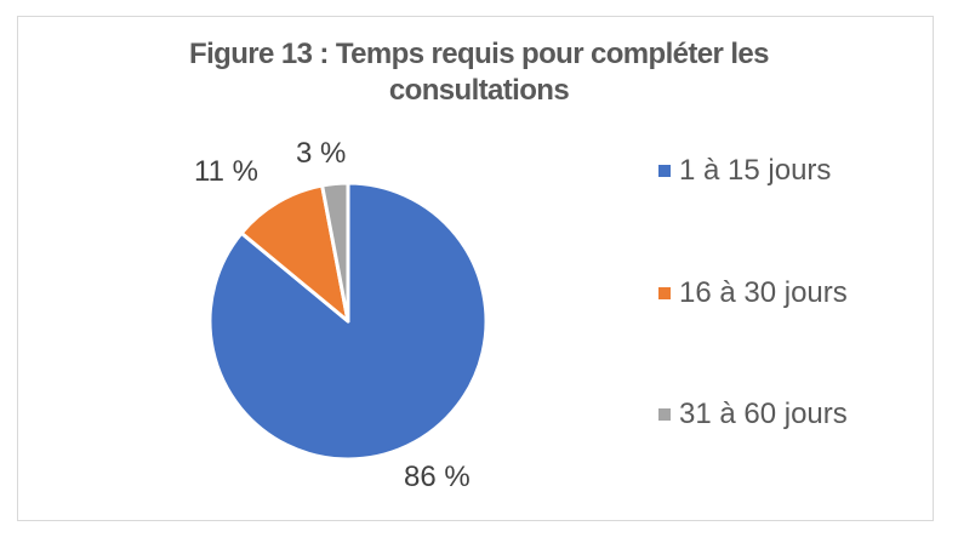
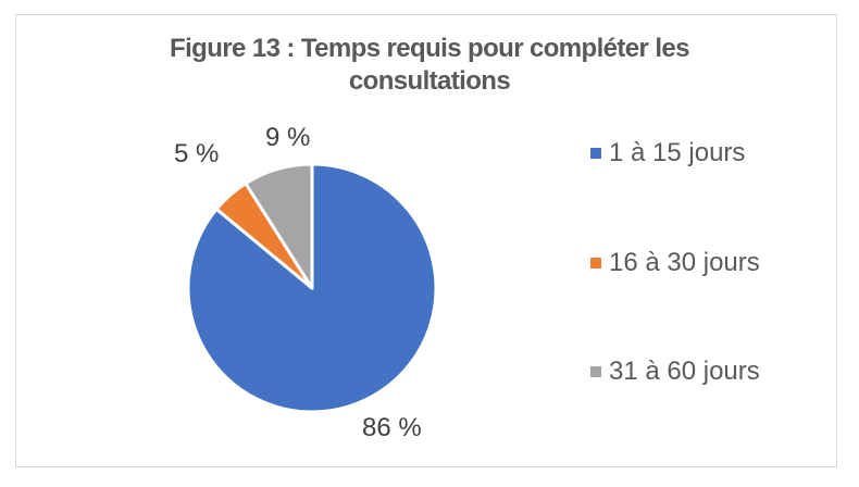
16 à 30 jours: 11 -> 5
31 à 60 jours: 3 -> 9
